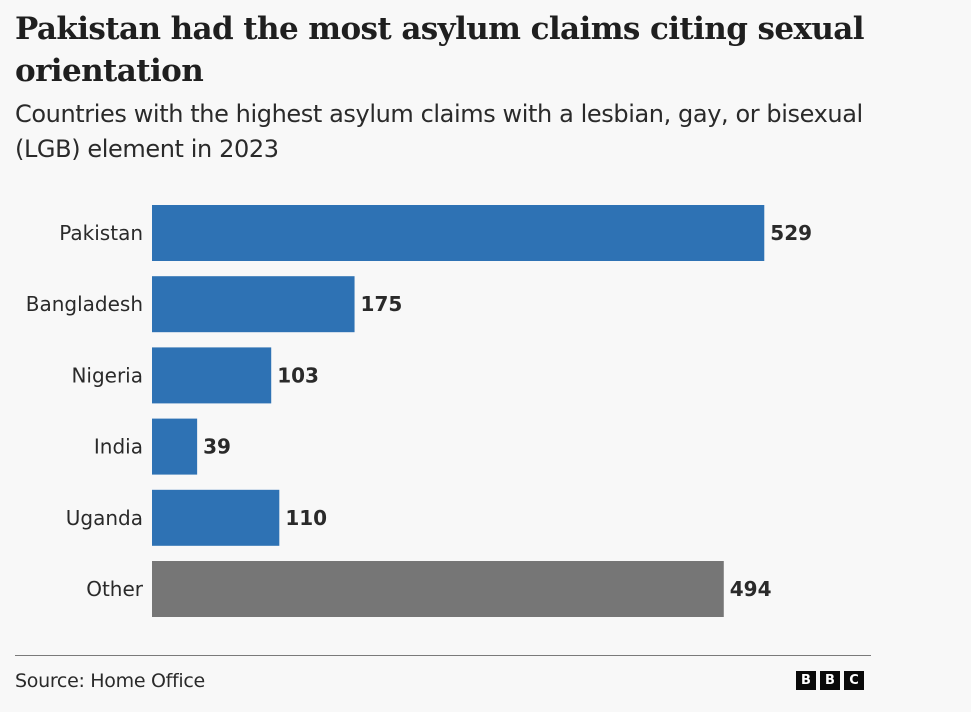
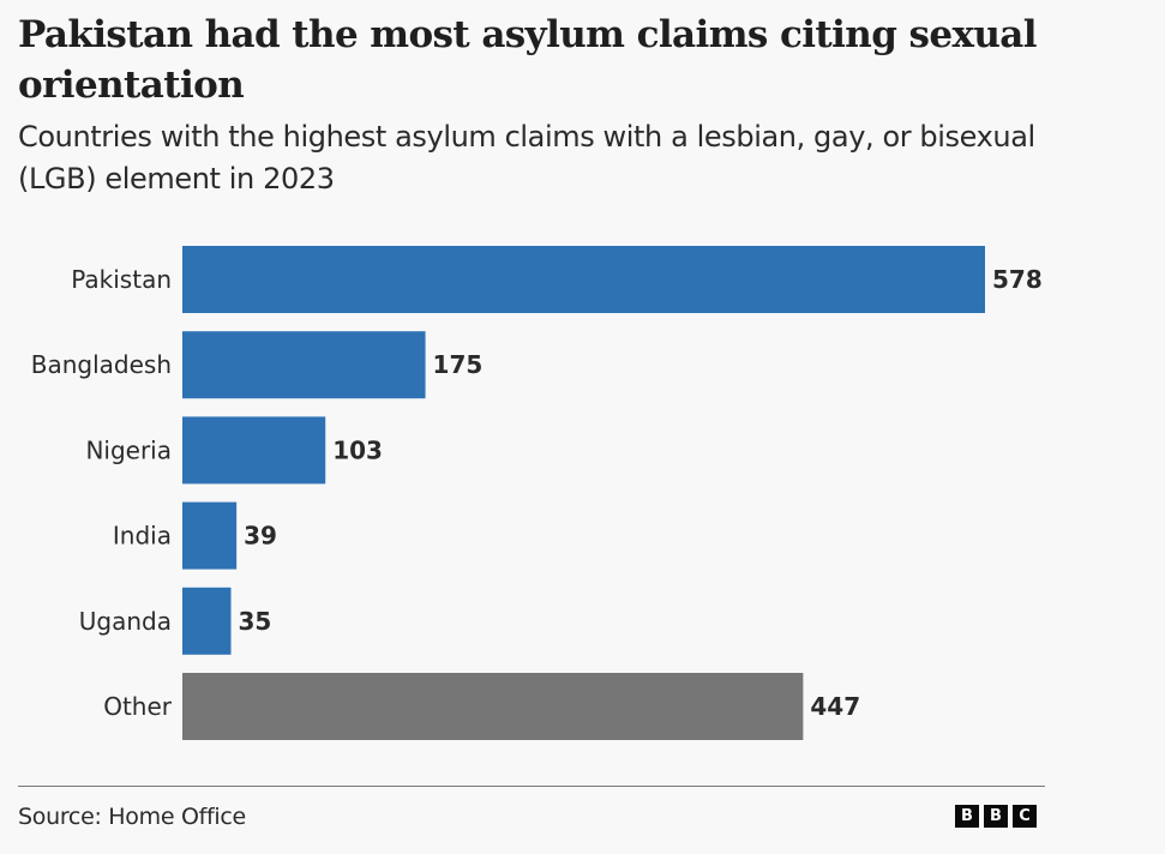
Pakistan: 529 -> 578
Uganda: 110 -> 35
Other: 494 -> 447
